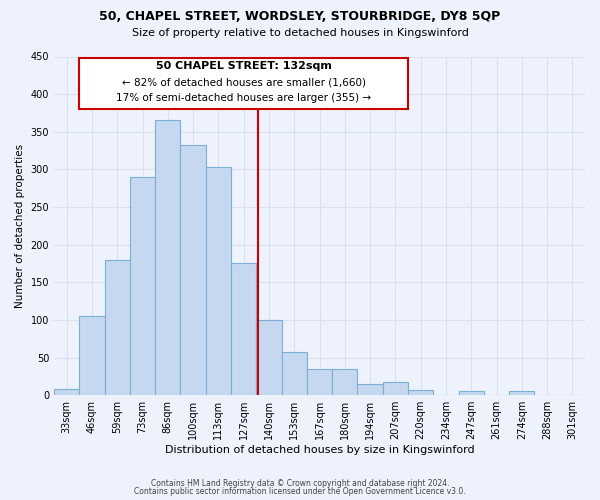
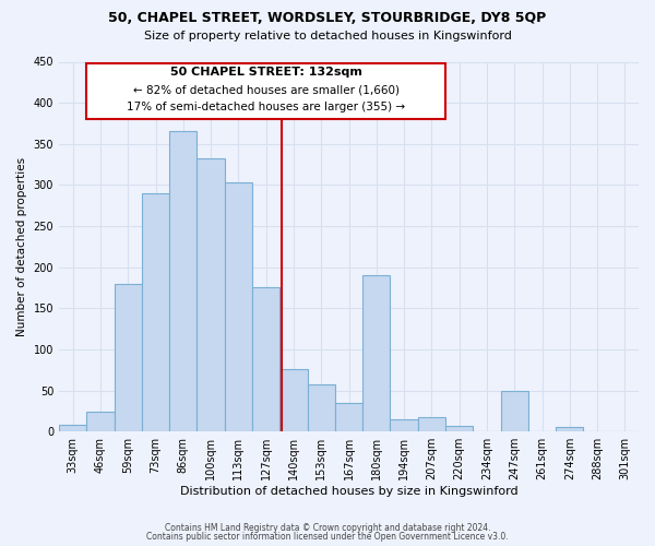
46sqm: 105 -> 24
140sqm: 100 -> 76
180sqm: 35 -> 190
247sqm: 5 -> 50
